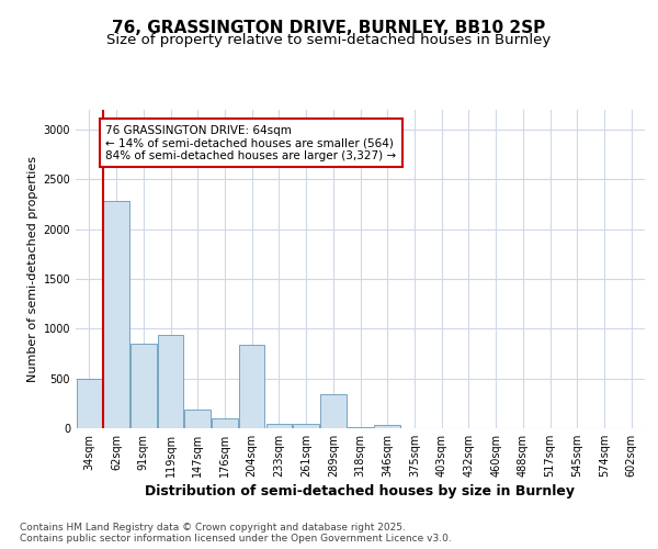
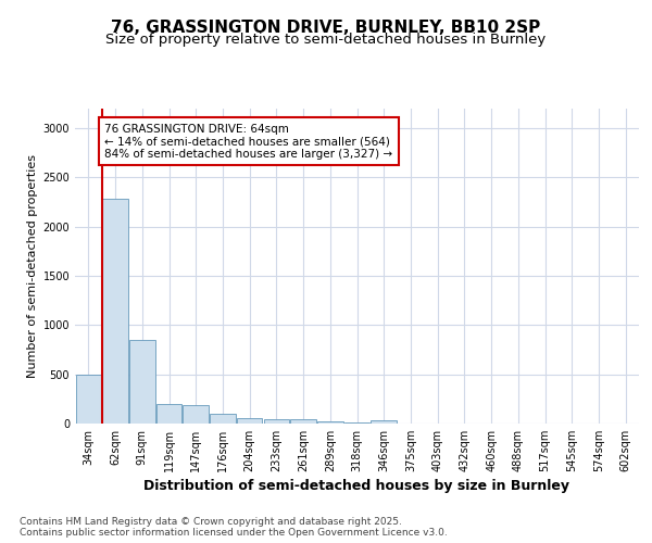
119sqm: 940 -> 200
204sqm: 840 -> 60
289sqm: 340 -> 20
